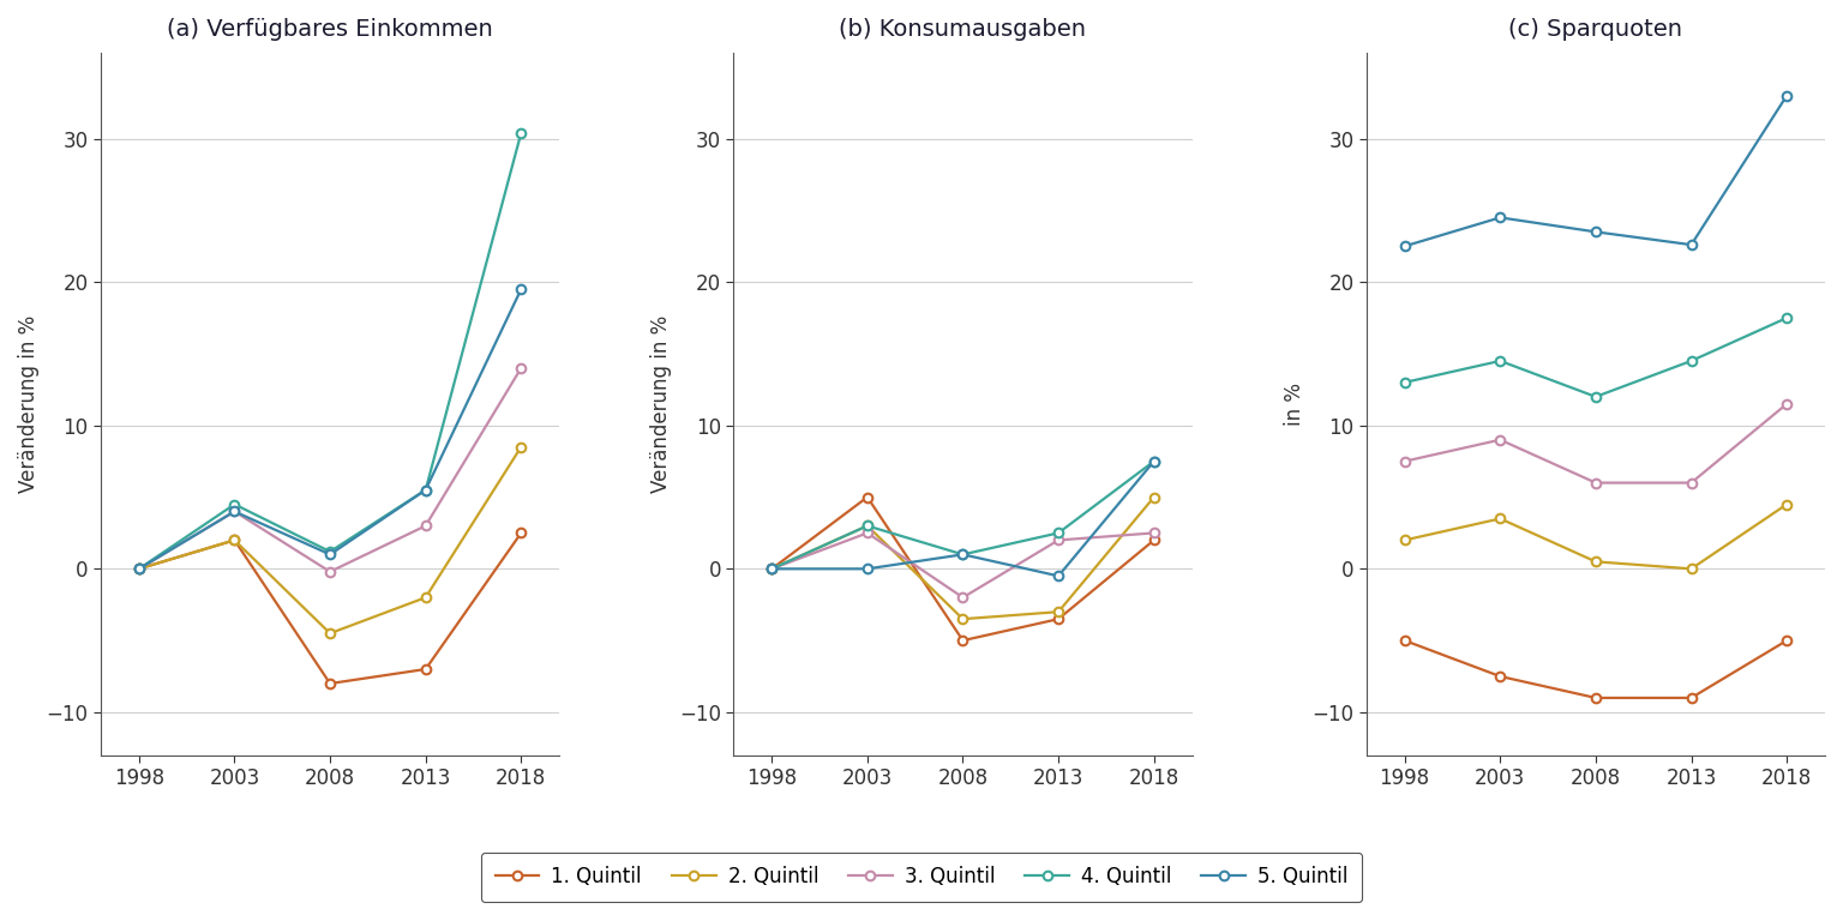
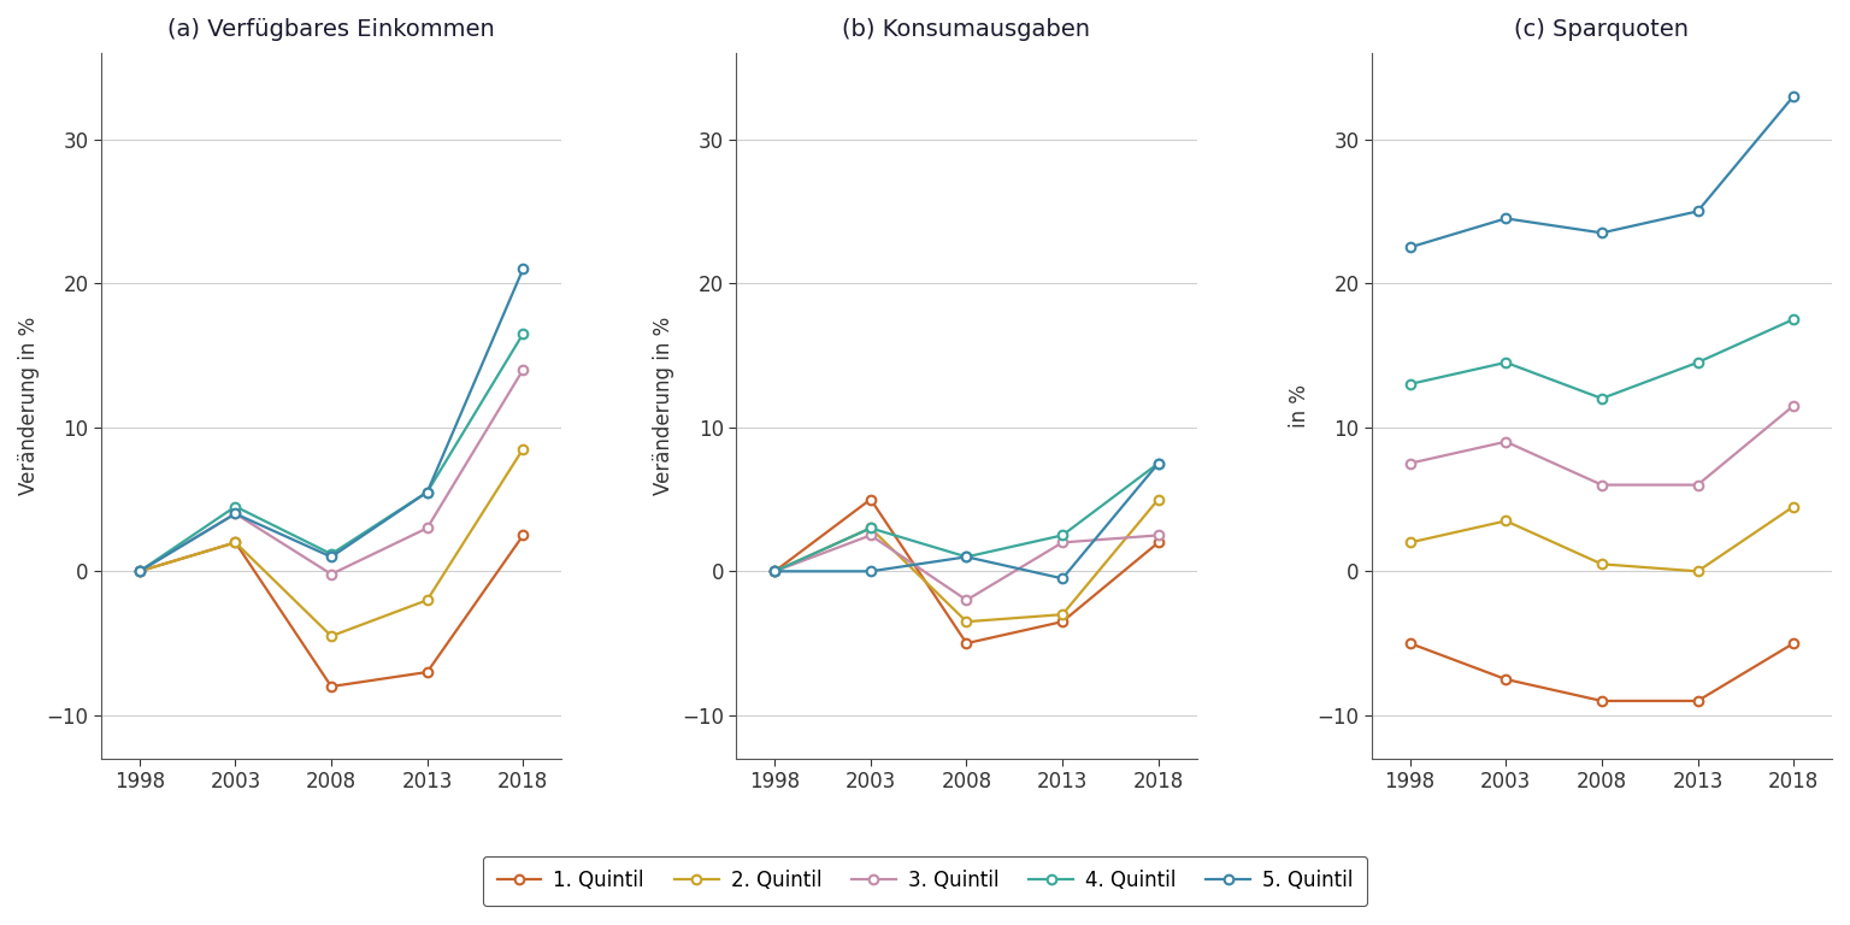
(a) Verfügbares Einkommen/4. Quintil/2018: 30.4 -> 16.5
(a) Verfügbares Einkommen/5. Quintil/2018: 19.5 -> 21.0
(c) Sparquoten/5. Quintil/2013: 22.6 -> 25.0
